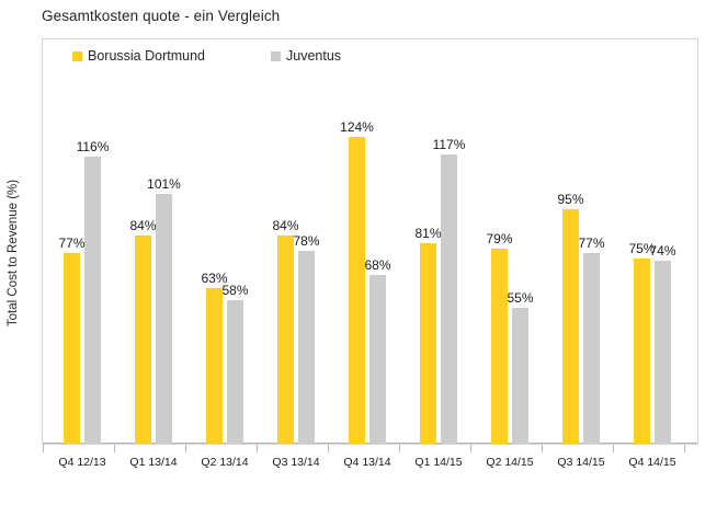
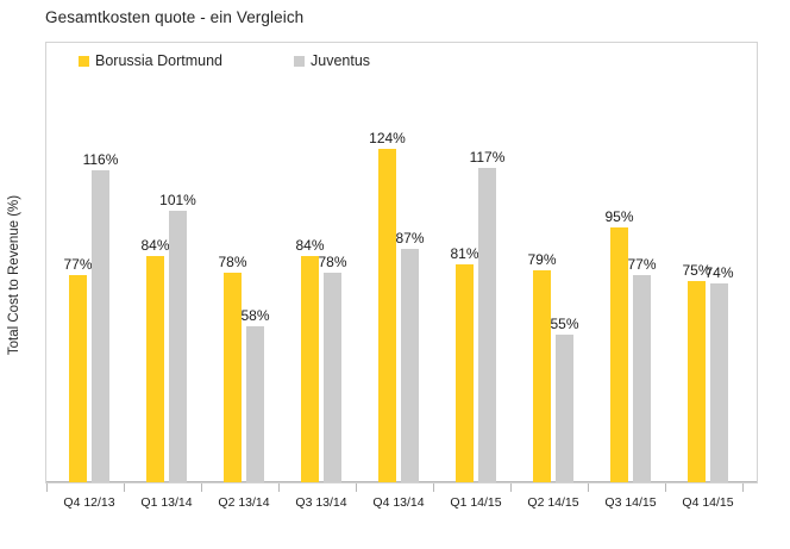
Borussia Dortmund/Q2 13/14: 63% -> 78%
Juventus/Q4 13/14: 68% -> 87%
